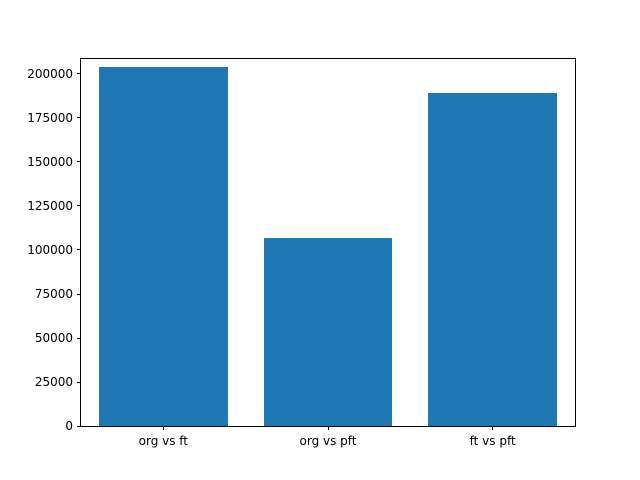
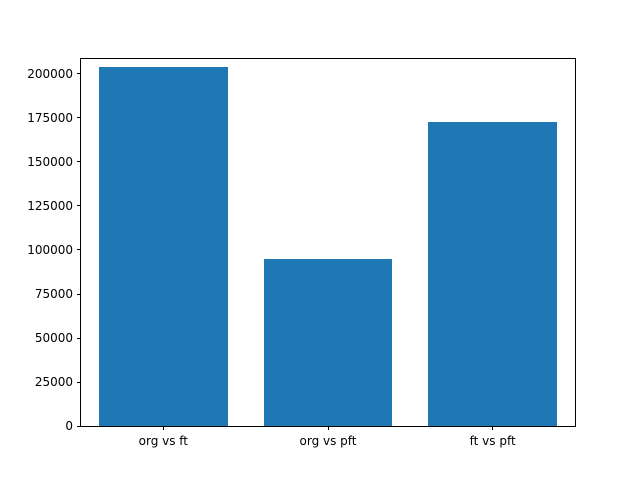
org vs pft: 107000 -> 95000
ft vs pft: 189000 -> 173000
